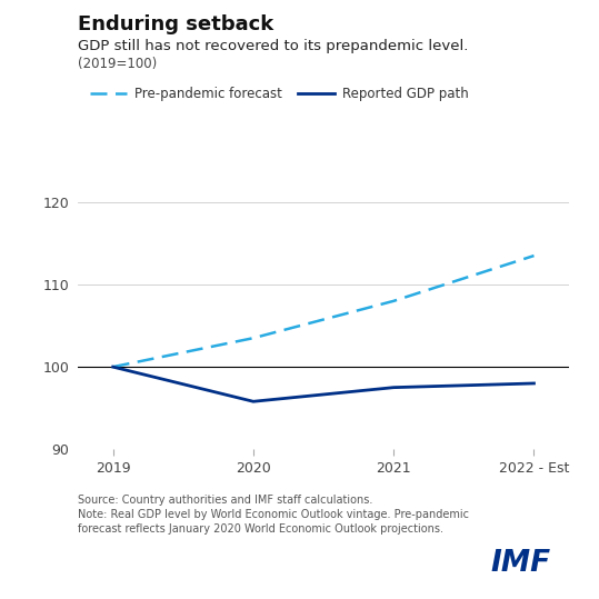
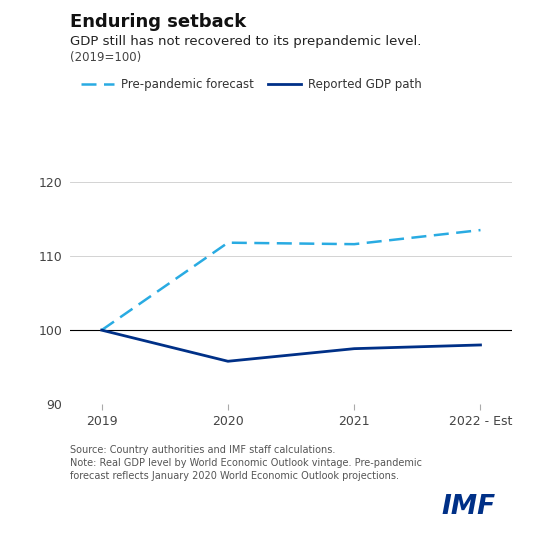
Pre-pandemic forecast/2020: 103.5 -> 111.8
Pre-pandemic forecast/2021: 108.0 -> 111.6
